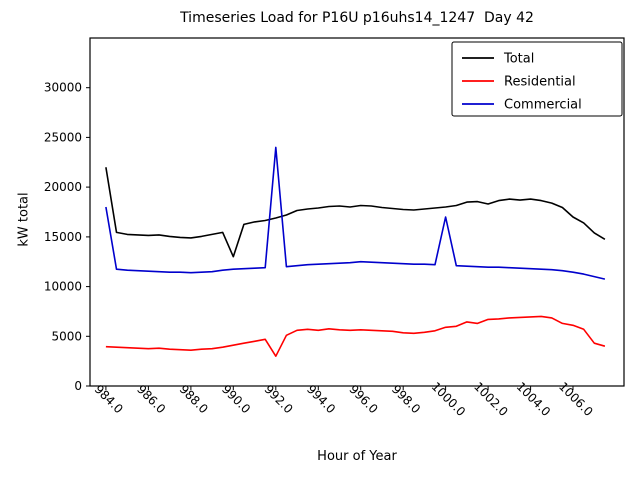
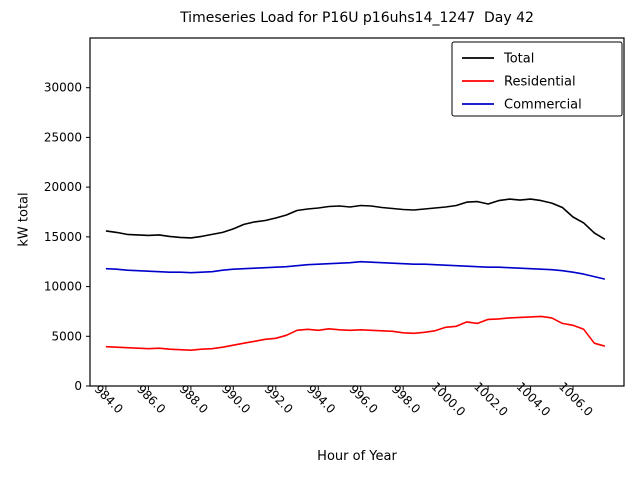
Total/984.0: 22000 -> 16000
Commercial/984.0: 18000 -> 12000
Total/990.0: 13000 -> 16000
Residential/992.0: 3000 -> 5000
Commercial/992.0: 24000 -> 12000
Commercial/1000.0: 17000 -> 12000
